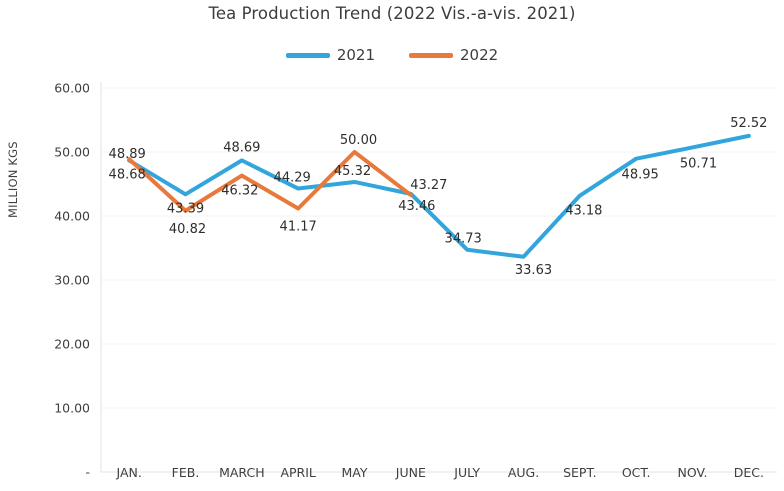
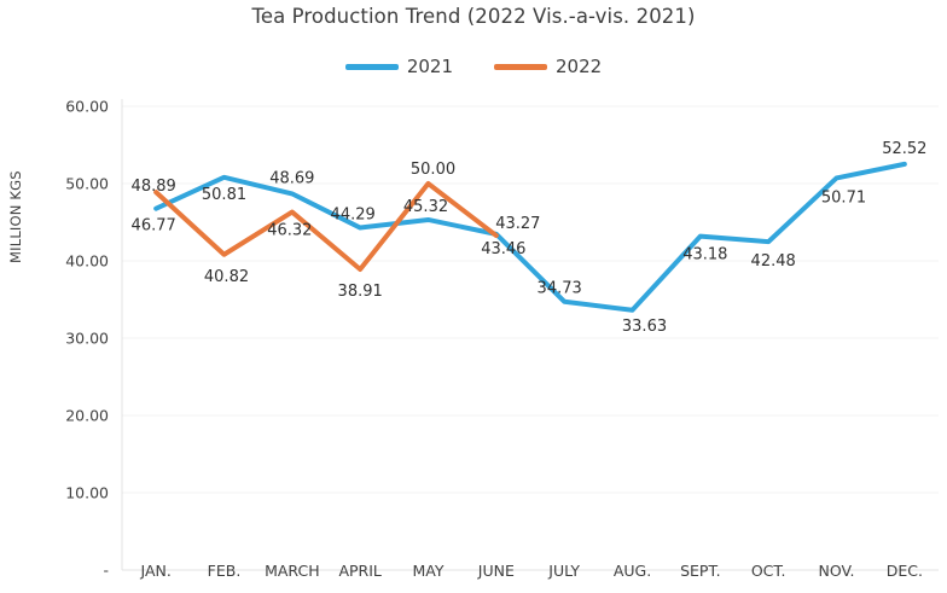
2021/JAN.: 48.68 -> 46.77
2021/FEB.: 43.39 -> 50.81
2022/APRIL: 41.17 -> 38.91
2021/OCT.: 48.95 -> 42.48
